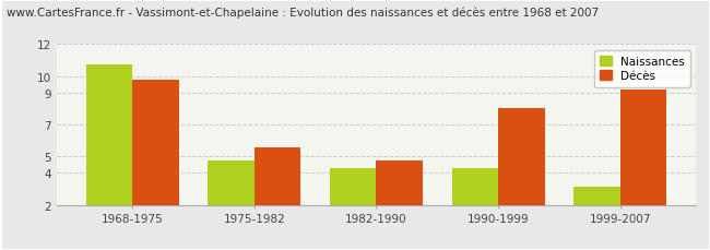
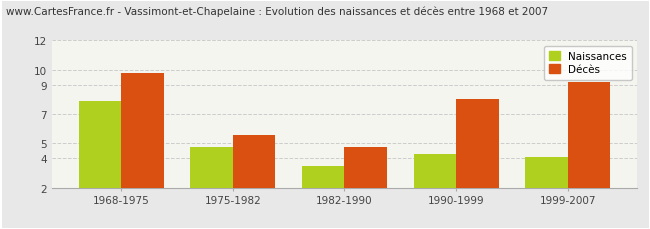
Naissances/1968-1975: 10.8 -> 7.9
Naissances/1982-1990: 4.2 -> 3.5
Naissances/1999-2007: 3.1 -> 4.1
